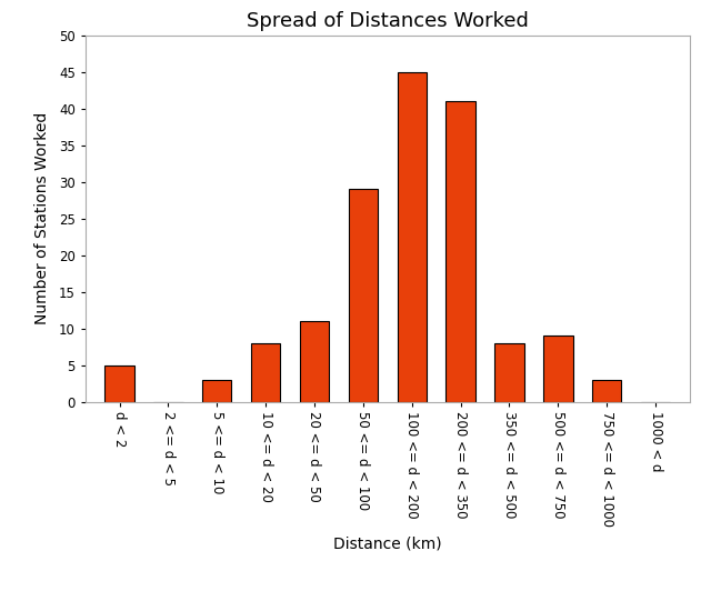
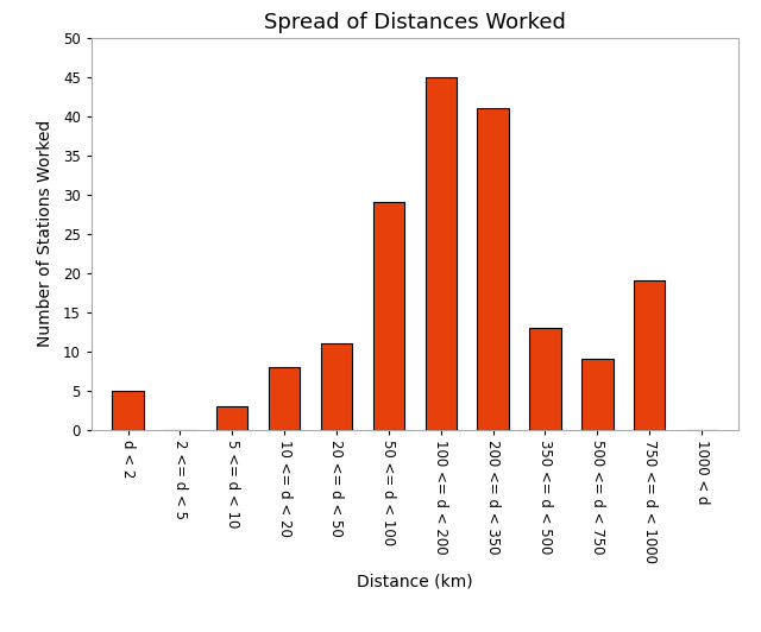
350 <= d < 500: 8 -> 13
750 <= d < 1000: 3 -> 19
